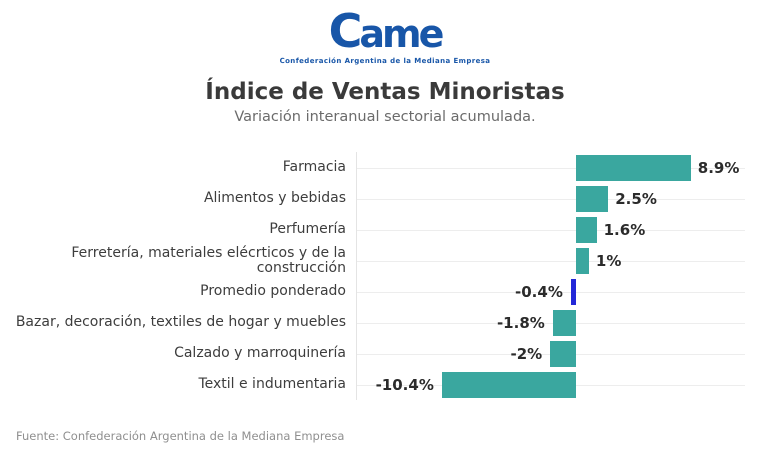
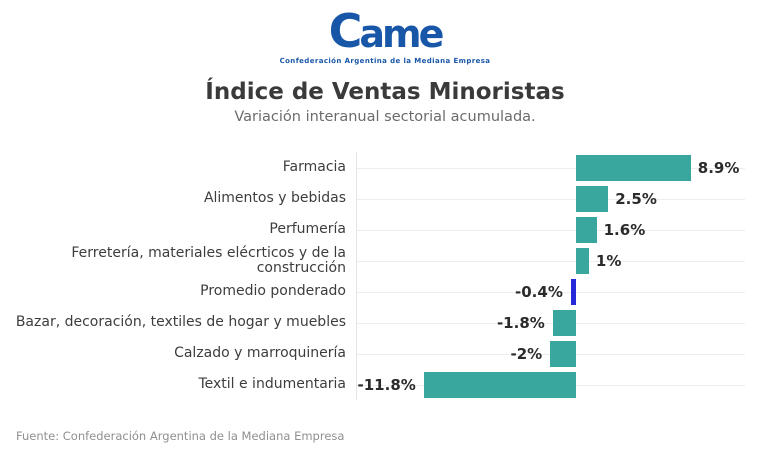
Textil e indumentaria: -10.4% -> -11.8%
